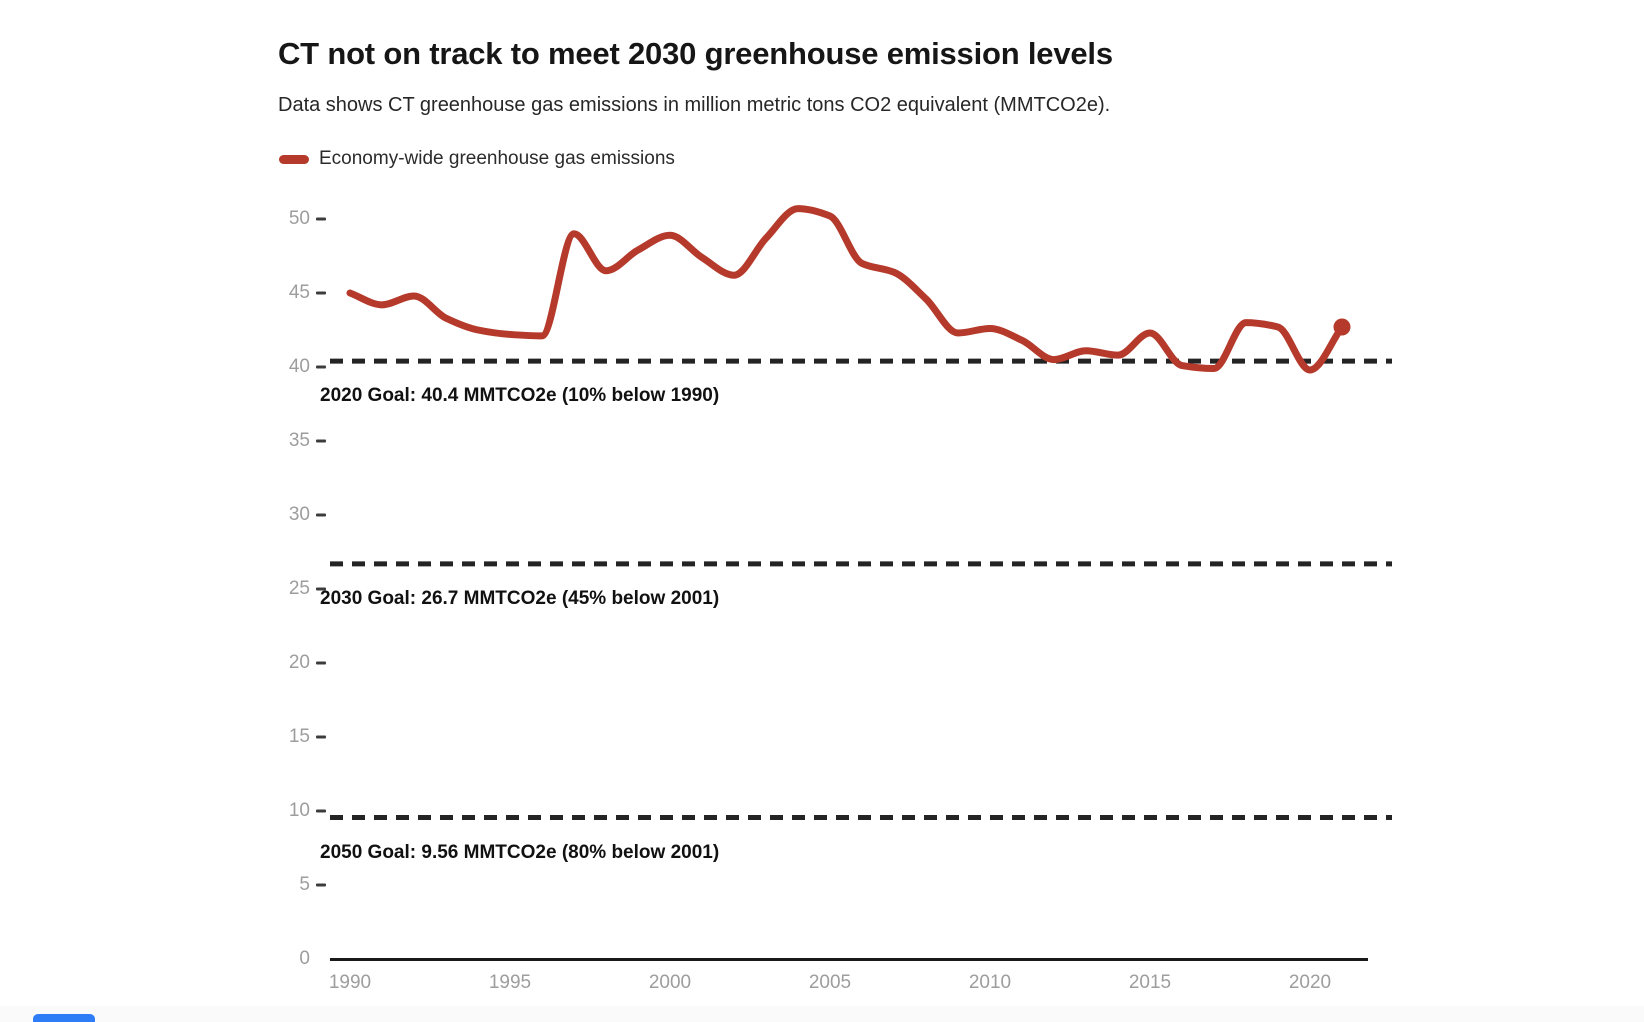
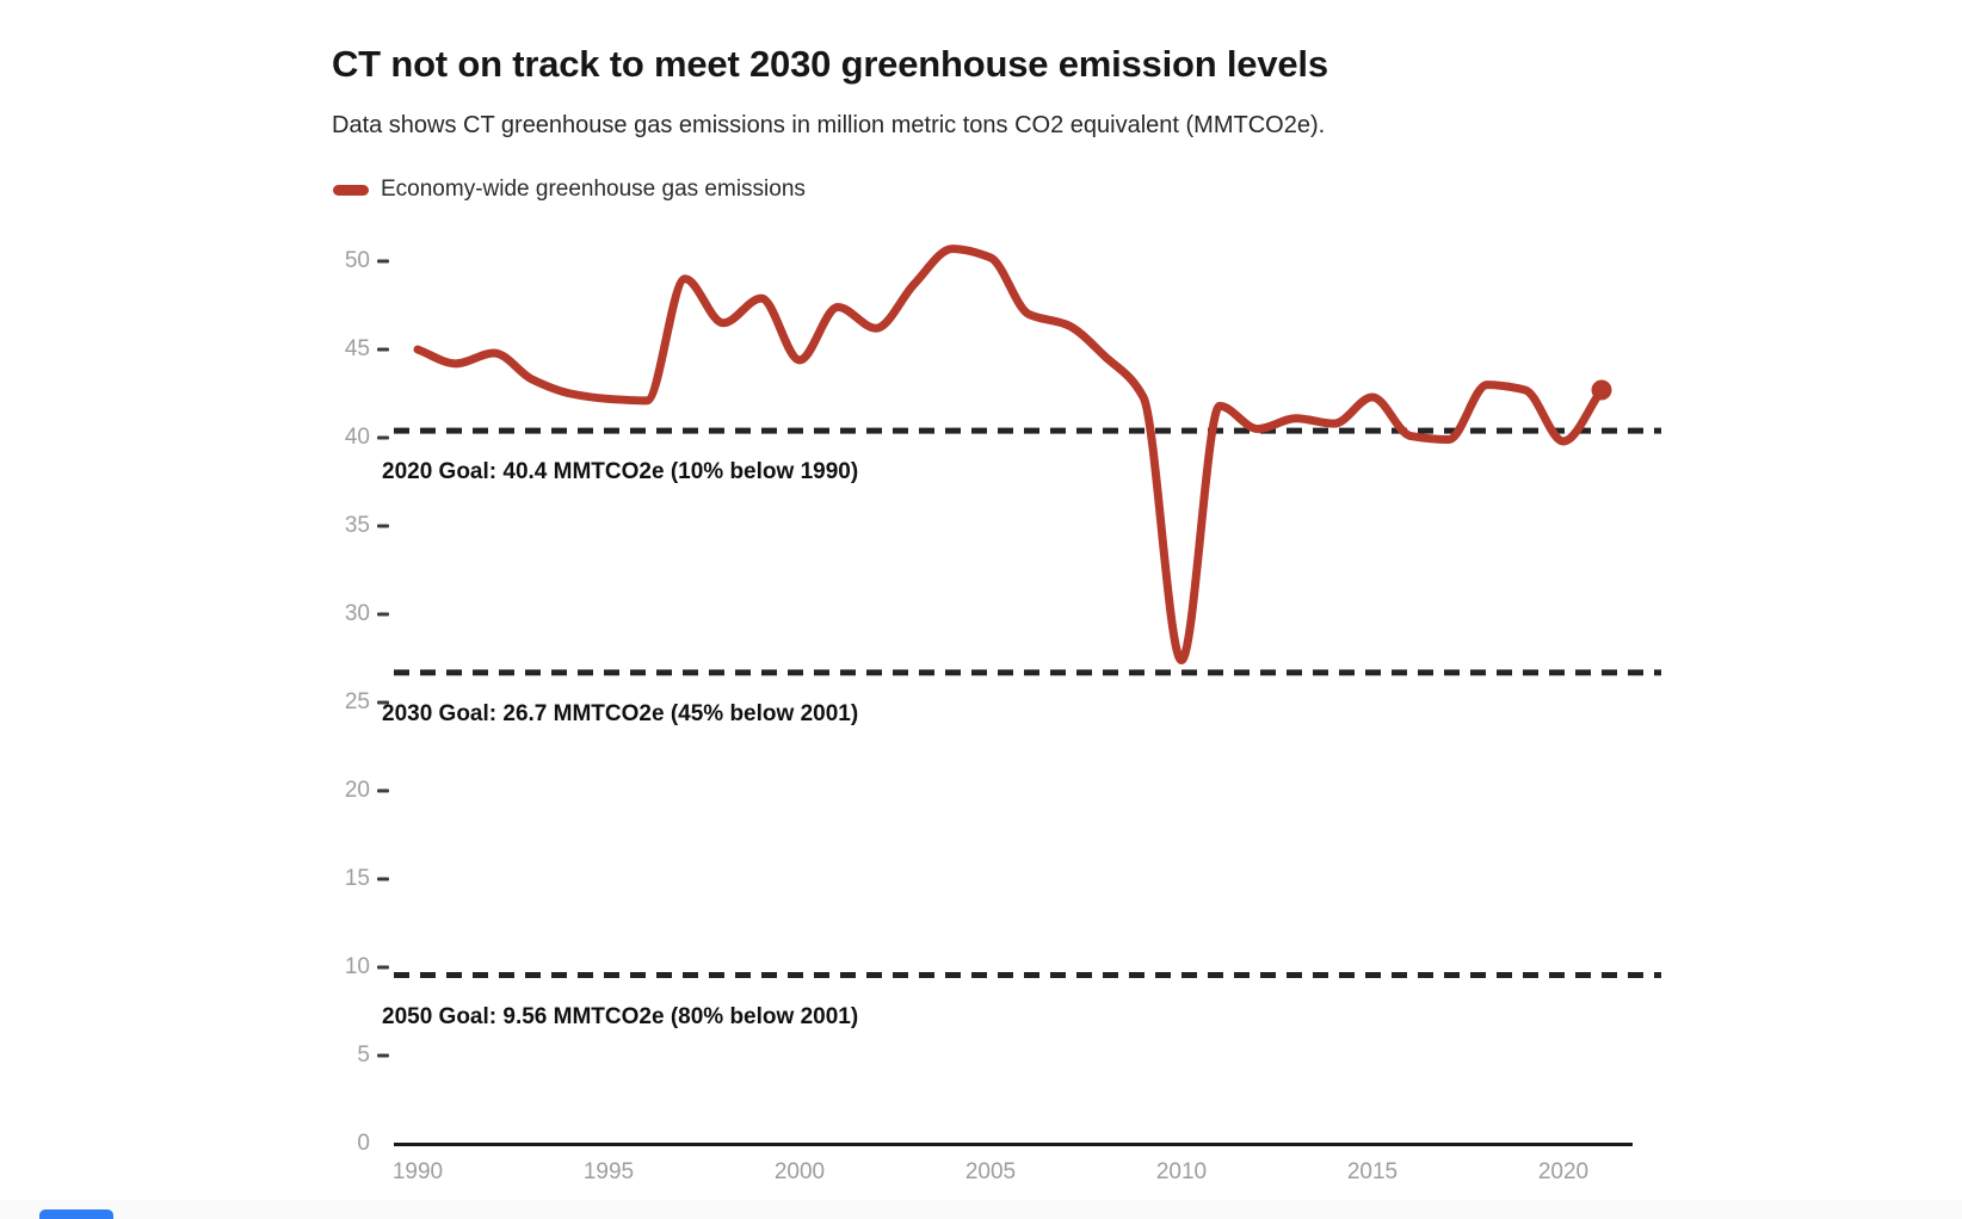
2000: 48.9 -> 44.4
2010: 42.6 -> 27.4
